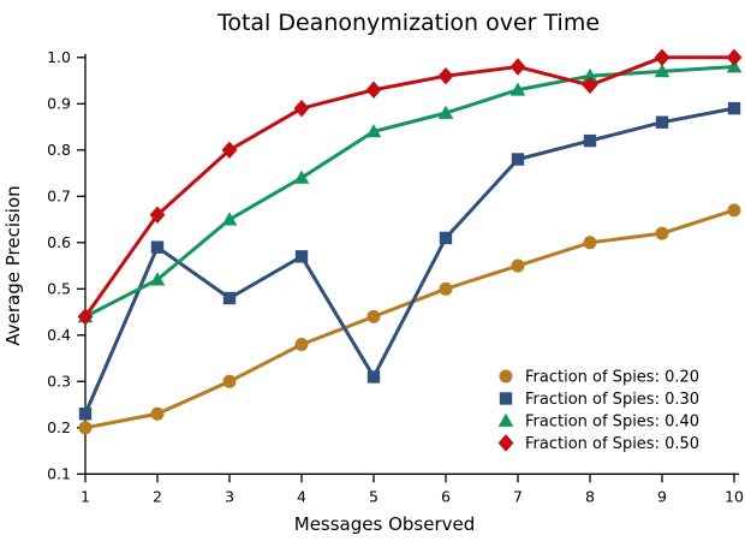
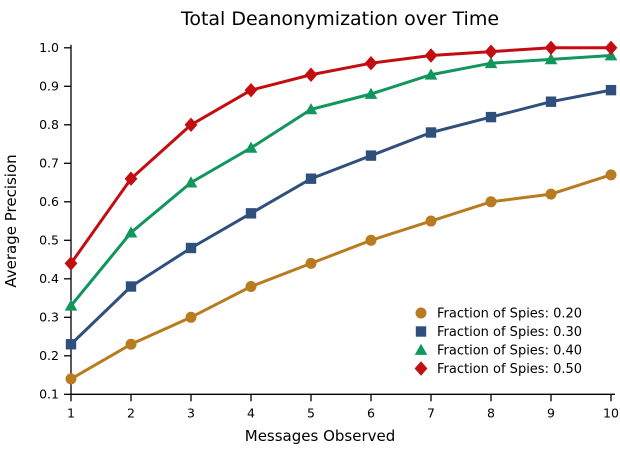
Fraction of Spies: 0.20/1: 0.20 -> 0.14
Fraction of Spies: 0.40/1: 0.44 -> 0.33
Fraction of Spies: 0.30/2: 0.59 -> 0.38
Fraction of Spies: 0.30/5: 0.31 -> 0.66
Fraction of Spies: 0.30/6: 0.61 -> 0.72
Fraction of Spies: 0.50/8: 0.94 -> 0.99
